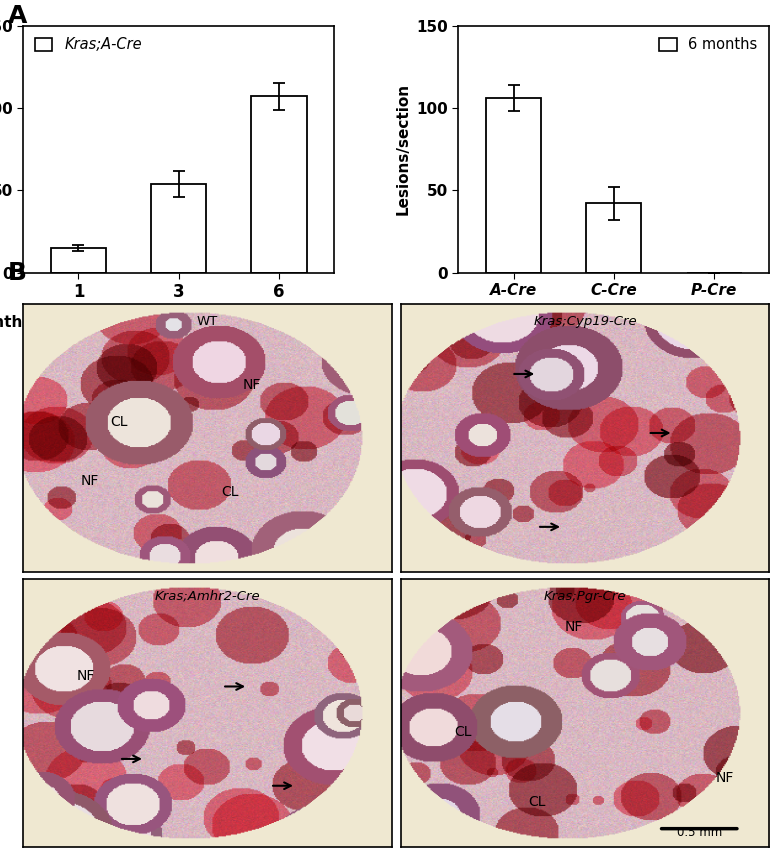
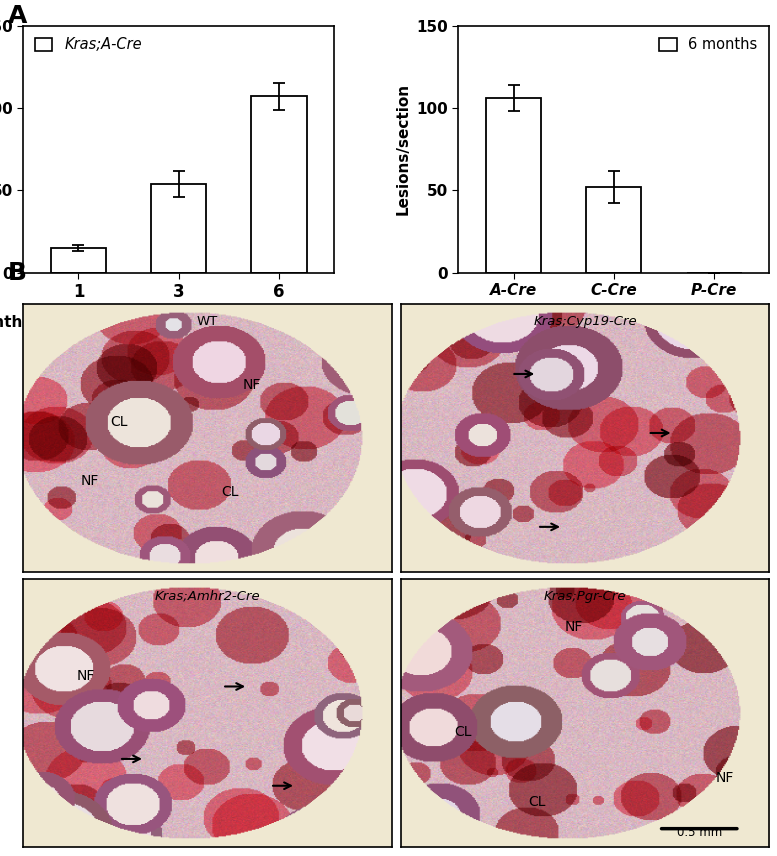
C-Cre: 42 -> 52
